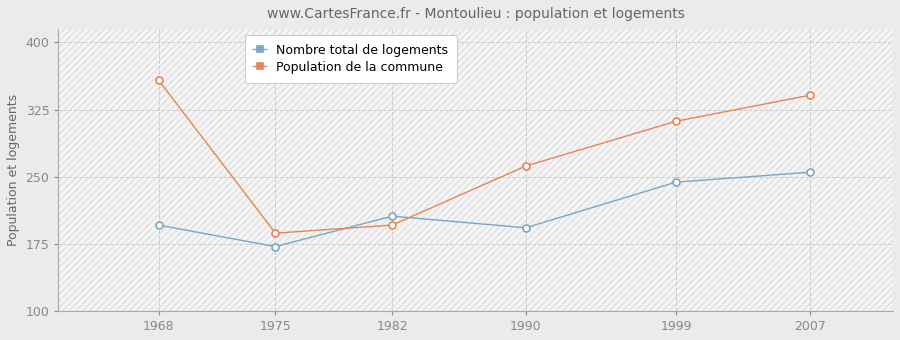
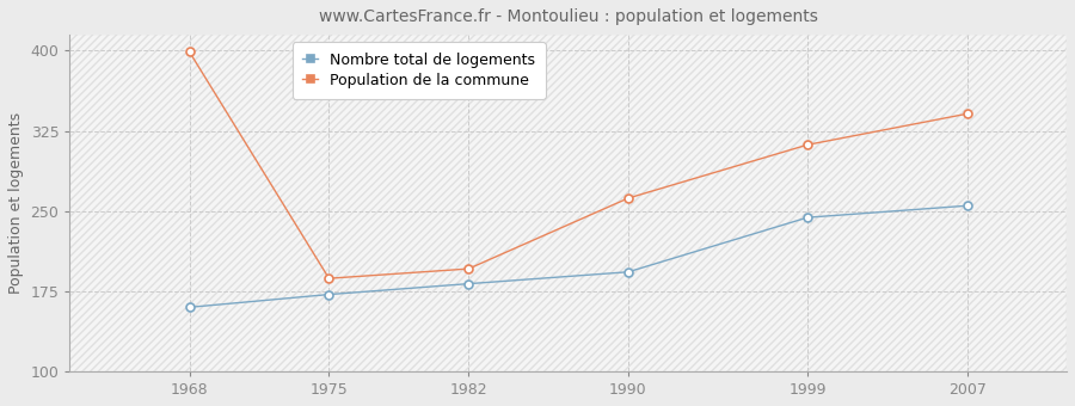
Nombre total de logements/1968: 196 -> 160
Population de la commune/1968: 358 -> 399
Nombre total de logements/1982: 206 -> 182
